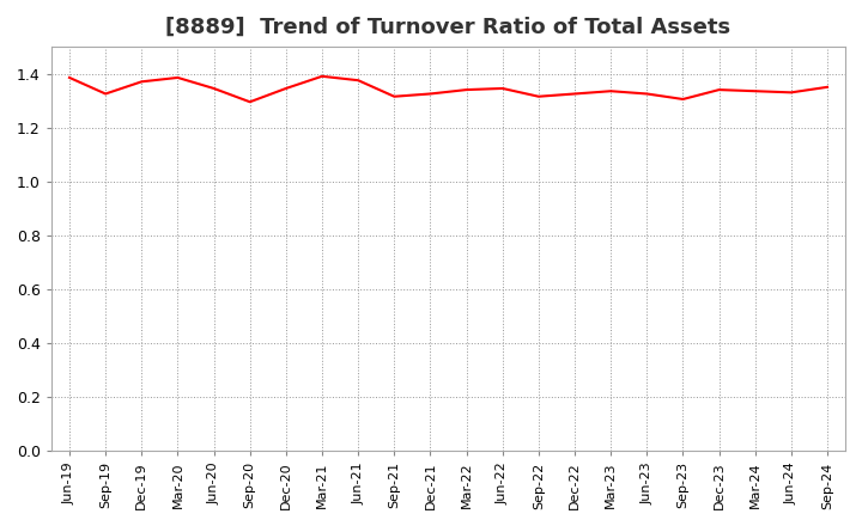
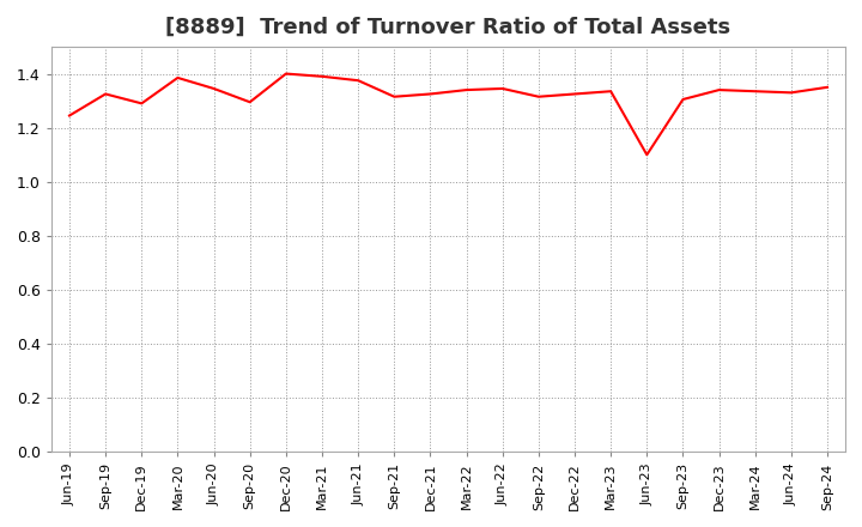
Jun-19: 1.385 -> 1.245
Dec-19: 1.370 -> 1.290
Dec-20: 1.345 -> 1.400
Jun-23: 1.325 -> 1.100
